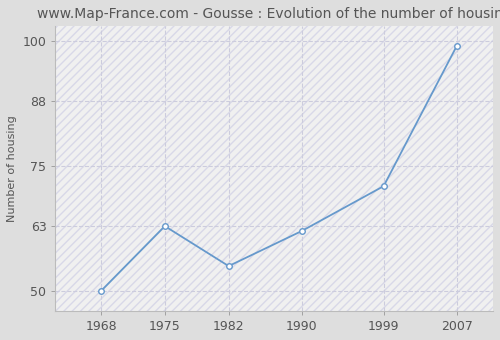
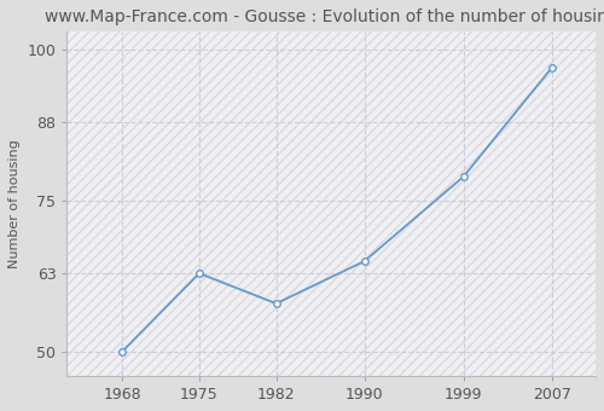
1982: 55 -> 58
1990: 62 -> 65
1999: 71 -> 79
2007: 99 -> 97
